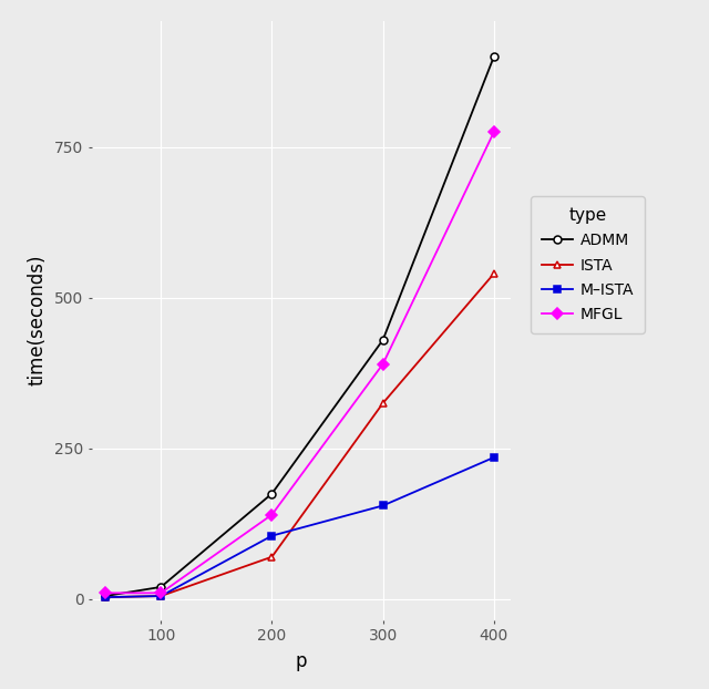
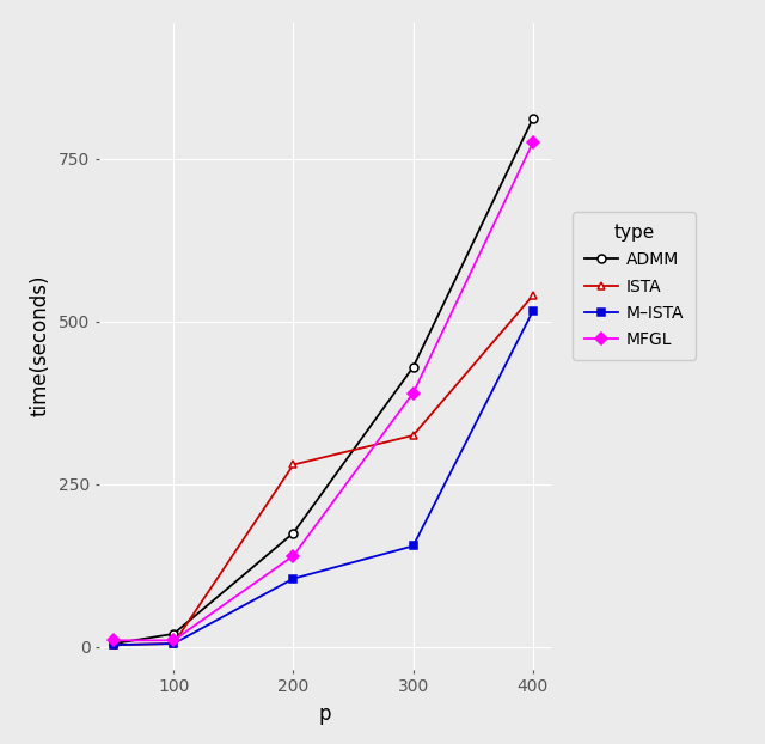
ISTA/200: 70 -> 280
ADMM/400: 900 -> 812
M–ISTA/400: 235 -> 516
